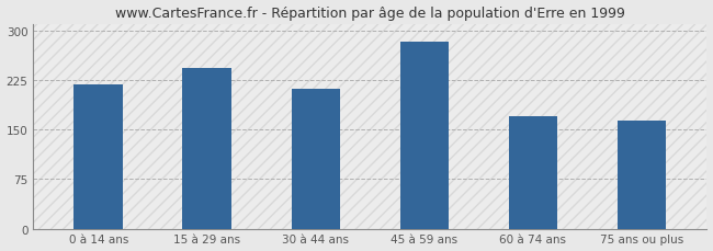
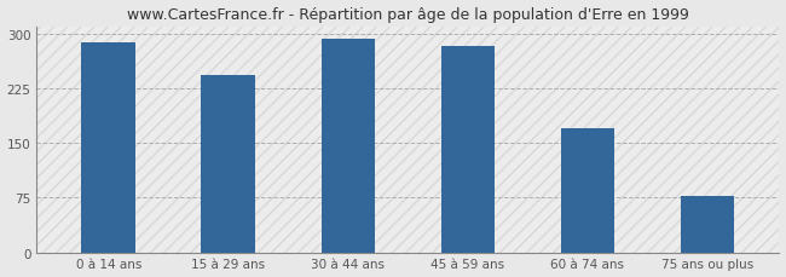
0 à 14 ans: 218 -> 288
30 à 44 ans: 212 -> 292
75 ans ou plus: 164 -> 77
